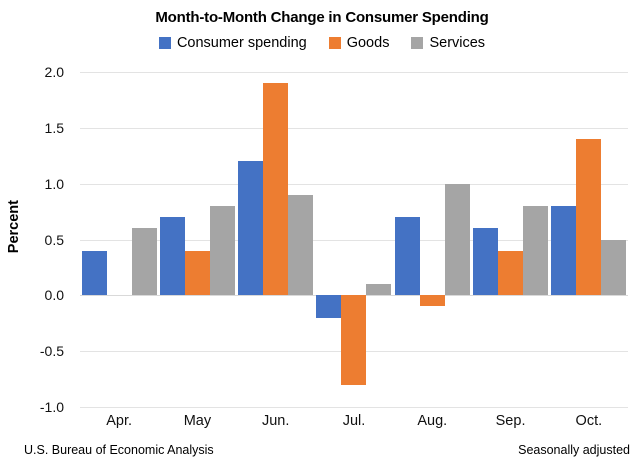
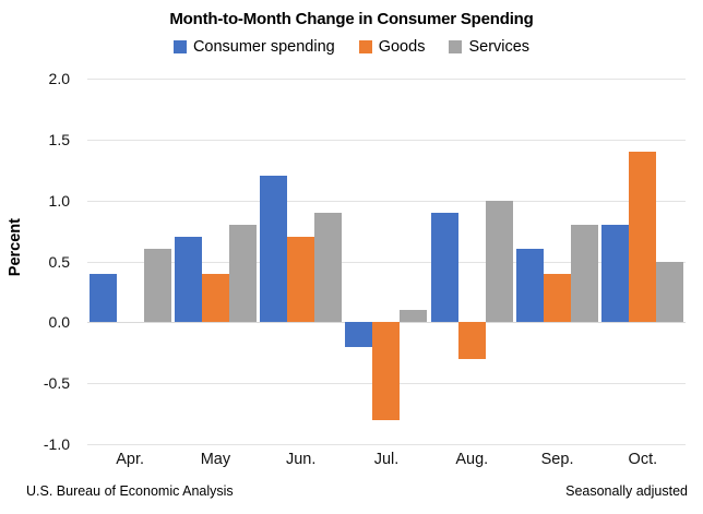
Goods/Jun.: 1.9 -> 0.7
Consumer spending/Aug.: 0.7 -> 0.9
Goods/Aug.: -0.1 -> -0.3
